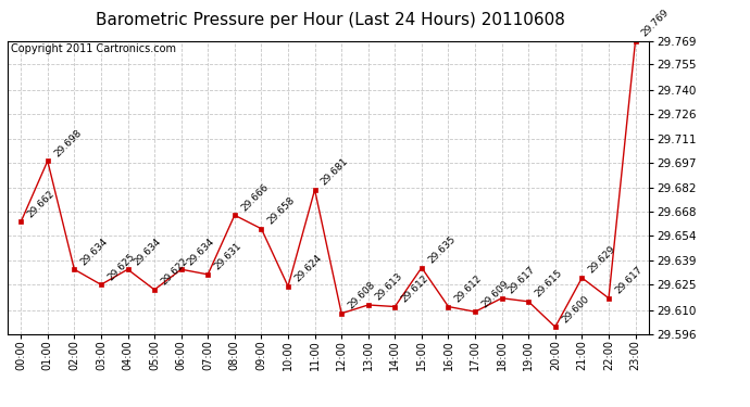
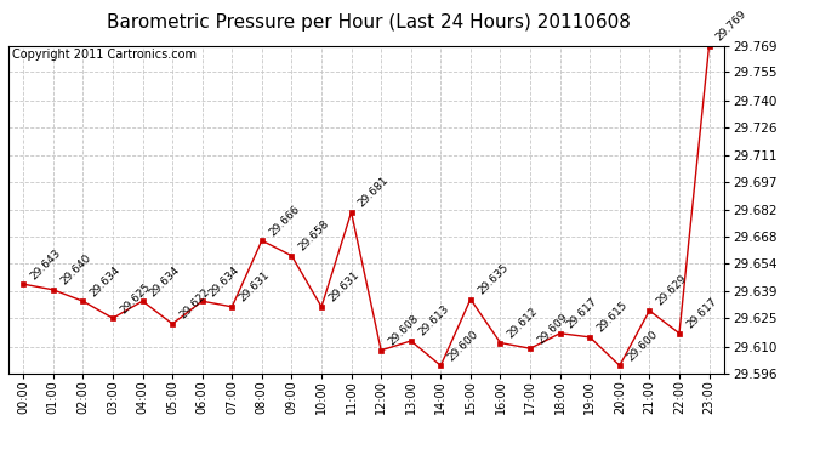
00:00: 29.662 -> 29.643
01:00: 29.698 -> 29.640
10:00: 29.624 -> 29.631
14:00: 29.612 -> 29.600
